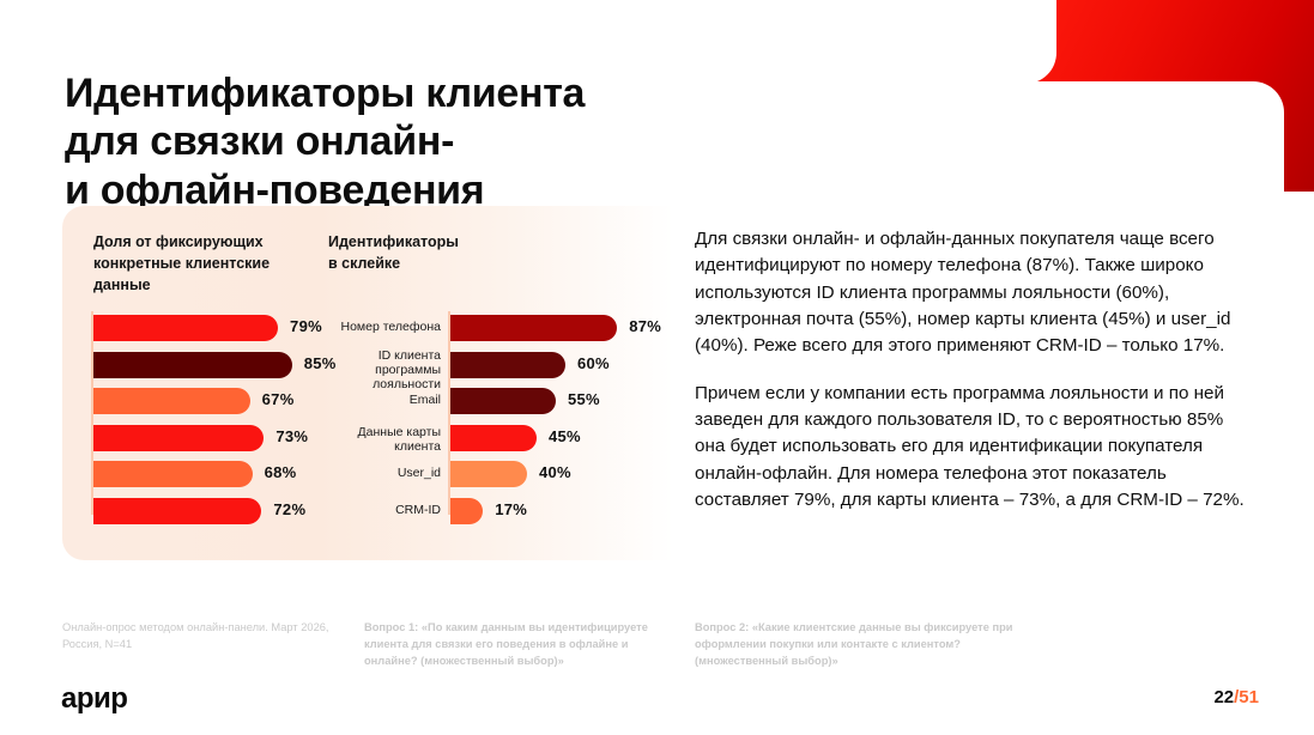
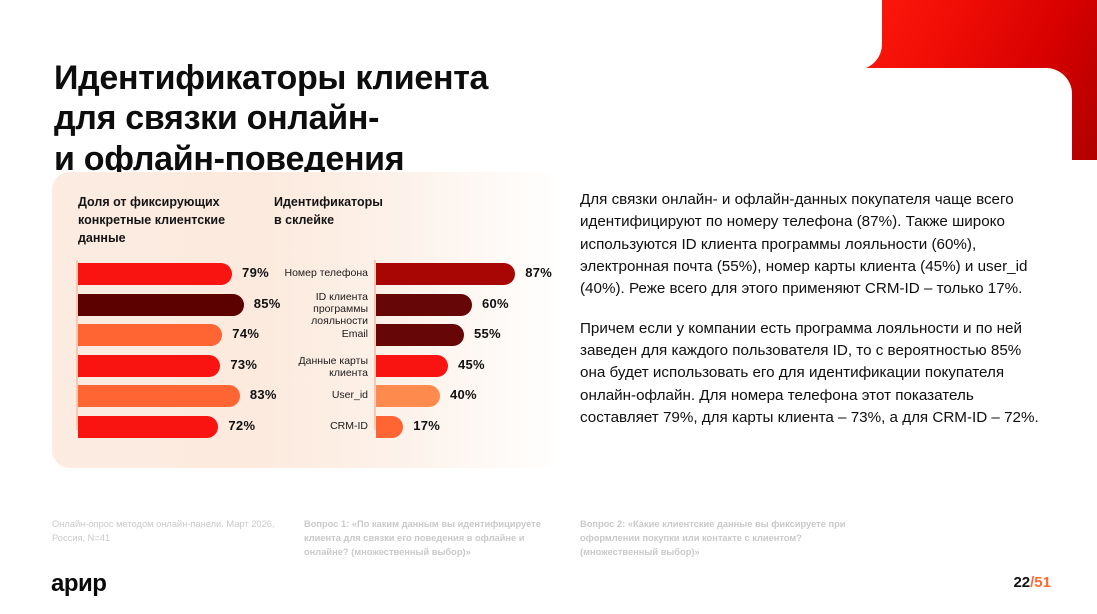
Доля от фиксирующих конкретные клиентские данные/Email: 67% -> 74%
Доля от фиксирующих конкретные клиентские данные/User_id: 68% -> 83%
